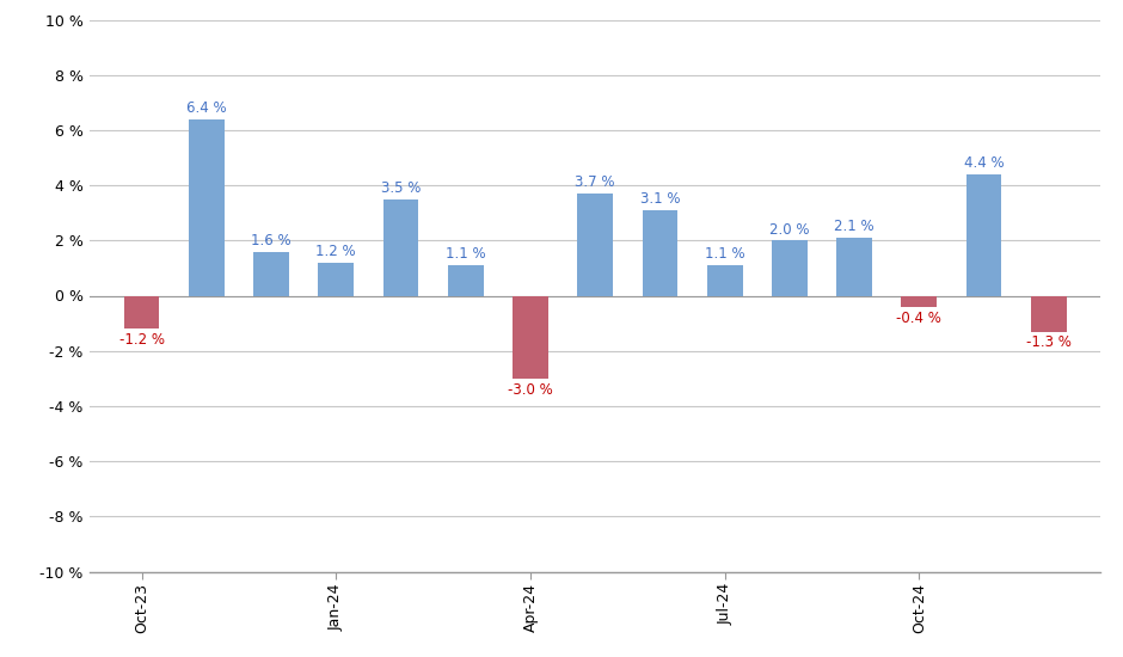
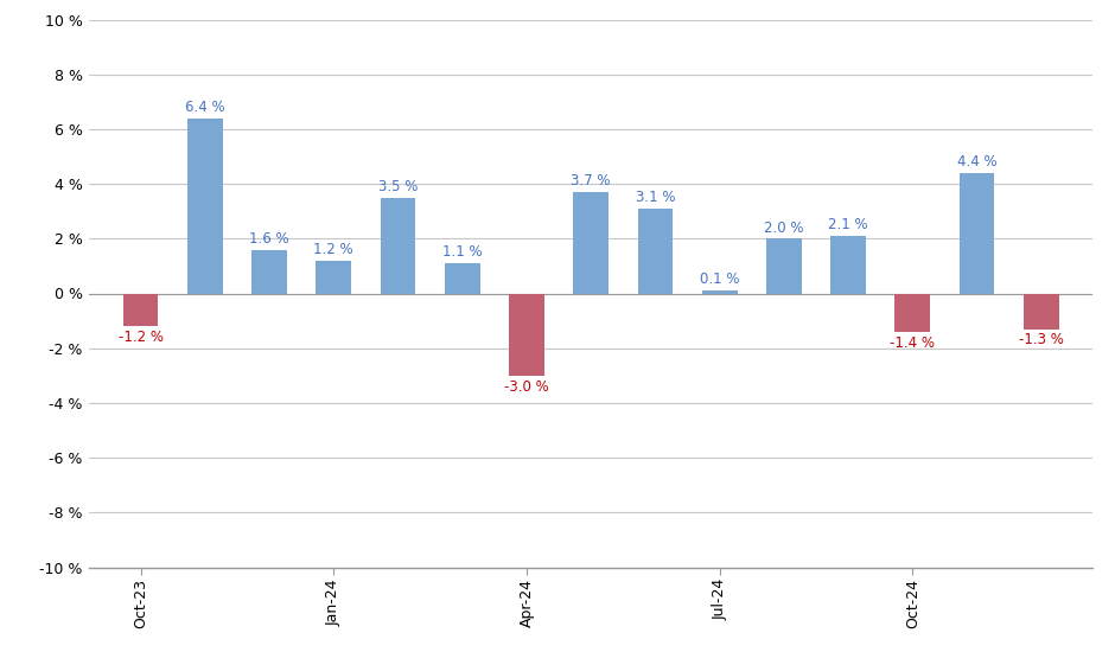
Jul-24: 1.1 -> 0.1
Oct-24: -0.4 -> -1.4
